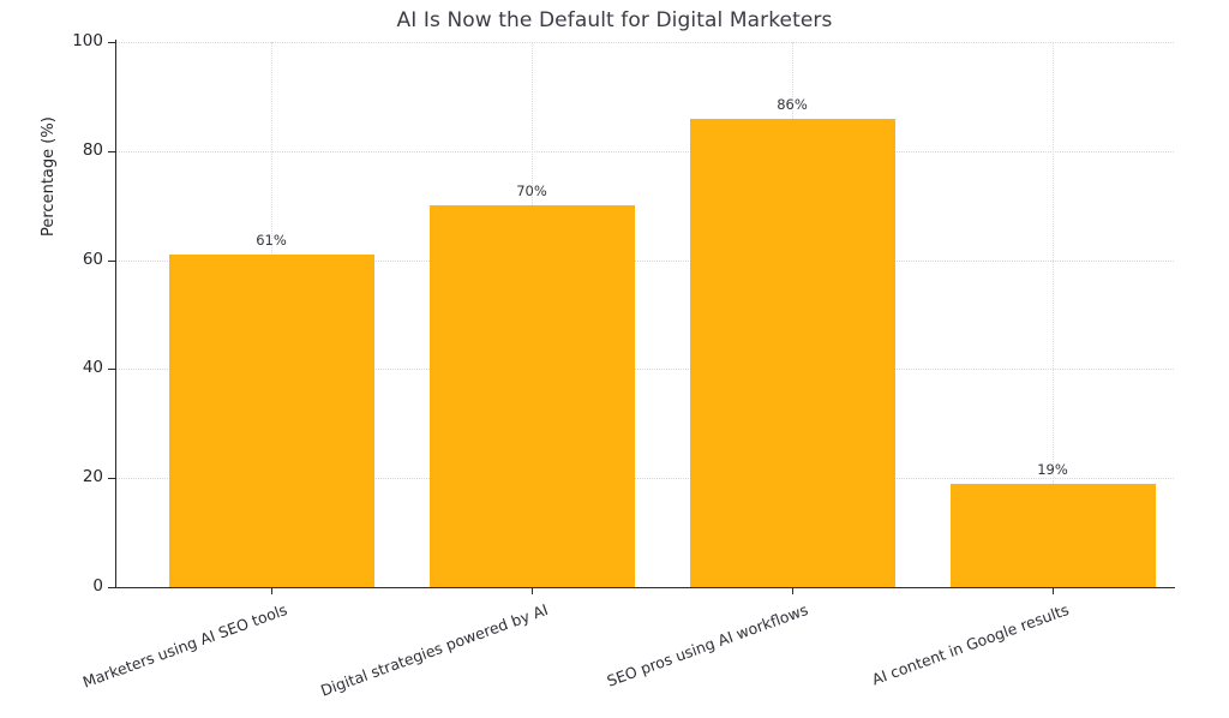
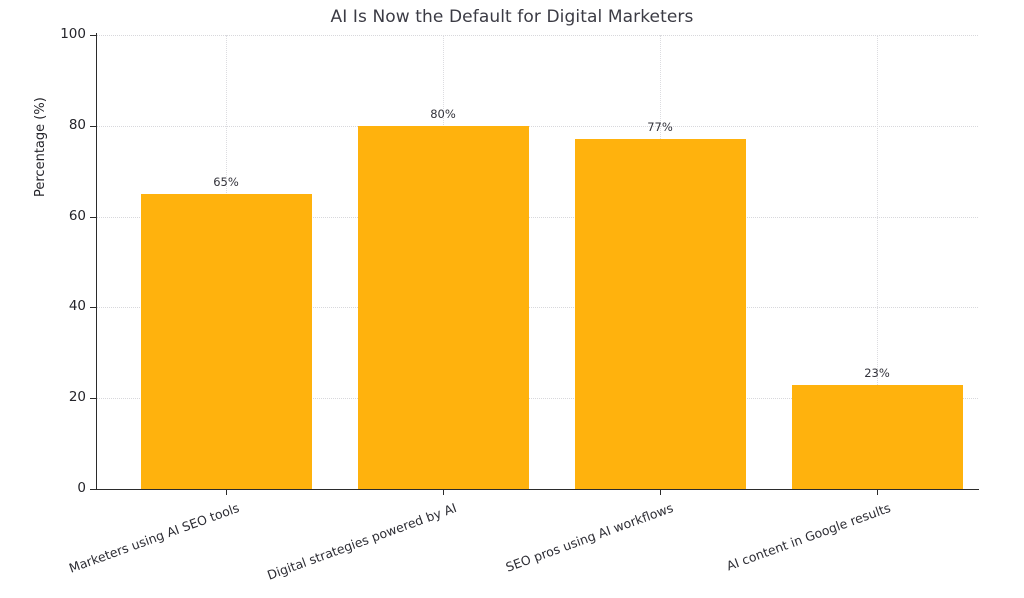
Marketers using AI SEO tools: 61% -> 65%
Digital strategies powered by AI: 70% -> 80%
SEO pros using AI workflows: 86% -> 77%
AI content in Google results: 19% -> 23%
